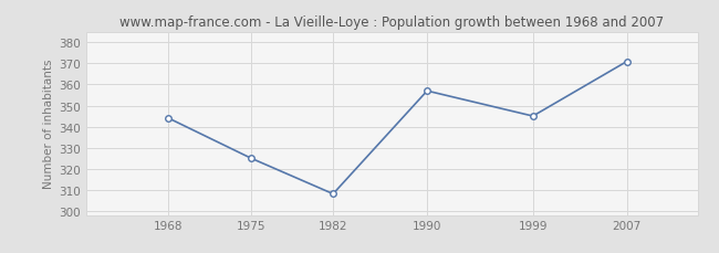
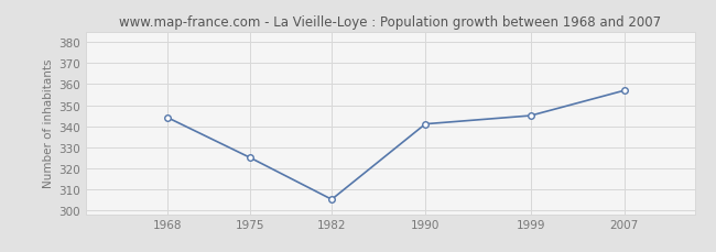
1982: 308 -> 305
1990: 357 -> 341
2007: 371 -> 357
